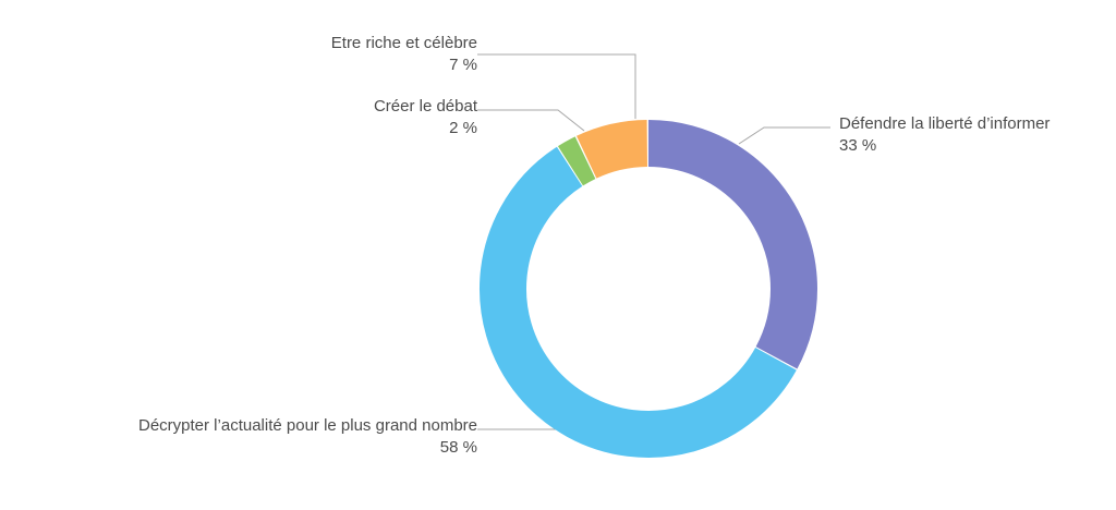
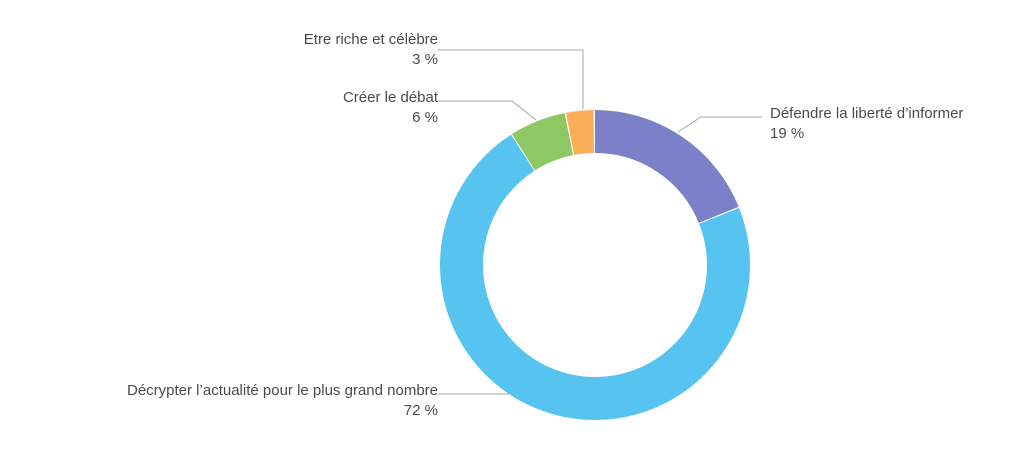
Défendre la liberté d’informer: 33 -> 19
Décrypter l’actualité pour le plus grand nombre: 58 -> 72
Créer le débat: 2 -> 6
Etre riche et célèbre: 7 -> 3
